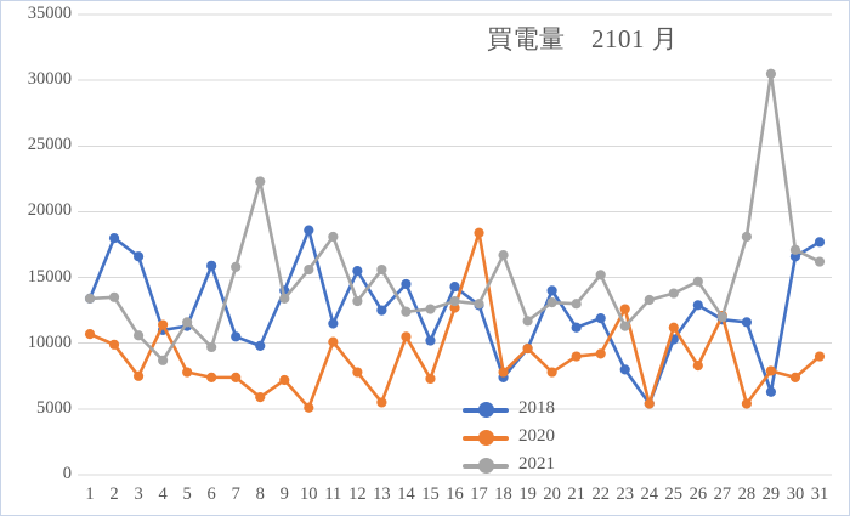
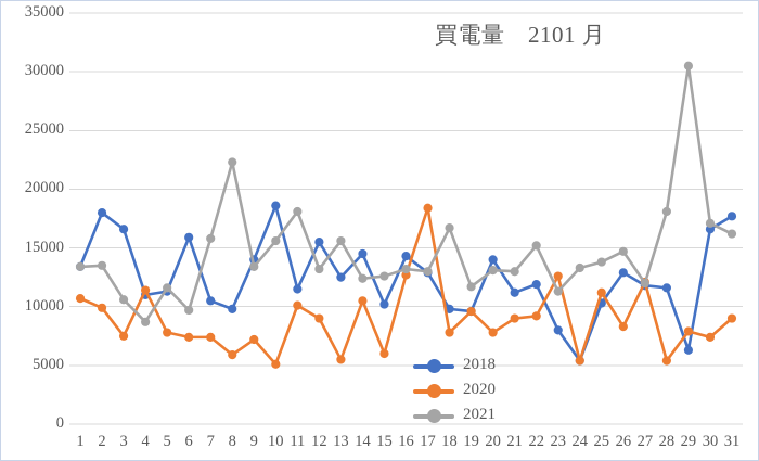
2020/12: 7800 -> 9000
2020/15: 7300 -> 6000
2018/18: 7400 -> 9800
